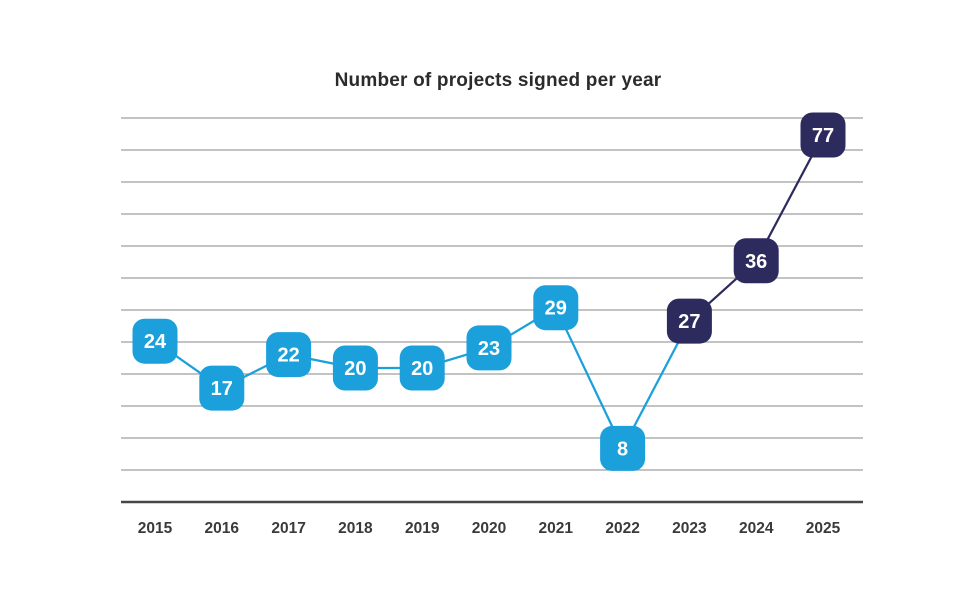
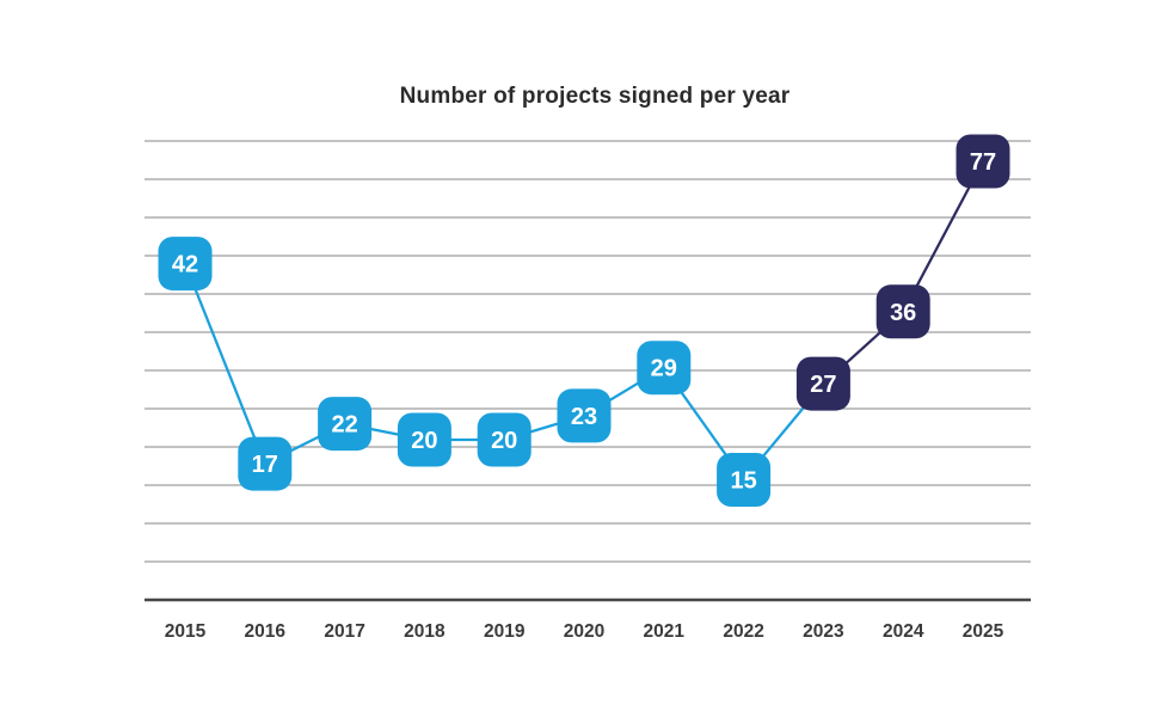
2015: 24 -> 42
2022: 8 -> 15
